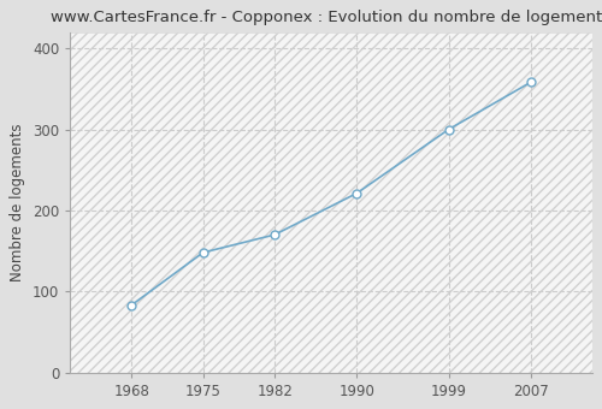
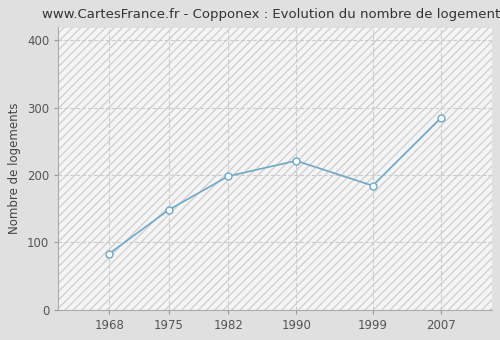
1982: 170 -> 198
1999: 300 -> 184
2007: 358 -> 284
